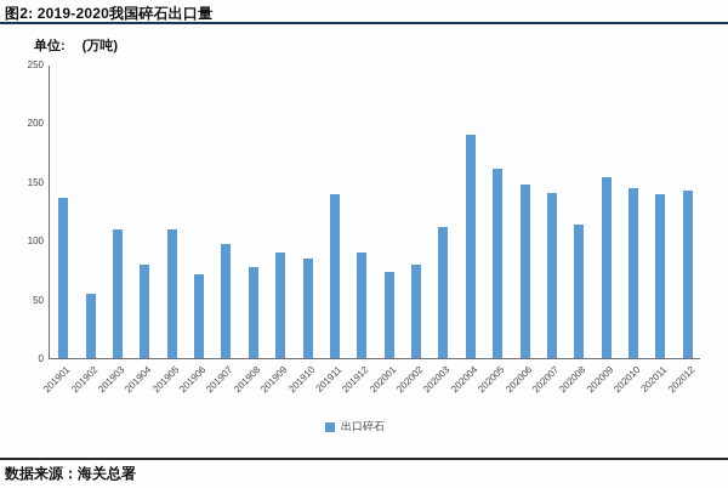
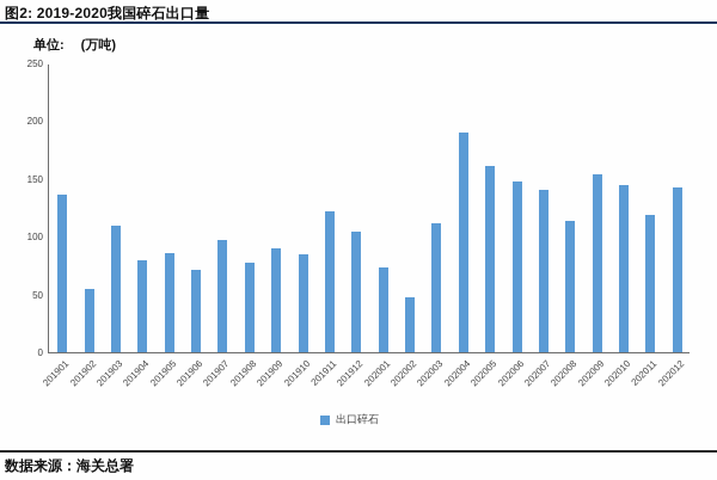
201905: 110 -> 90
201911: 140 -> 120
201912: 90 -> 100
202002: 80 -> 50
202011: 140 -> 120
